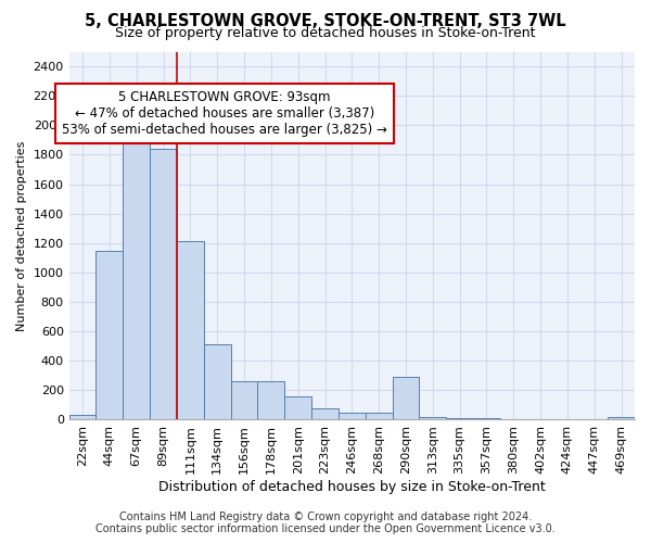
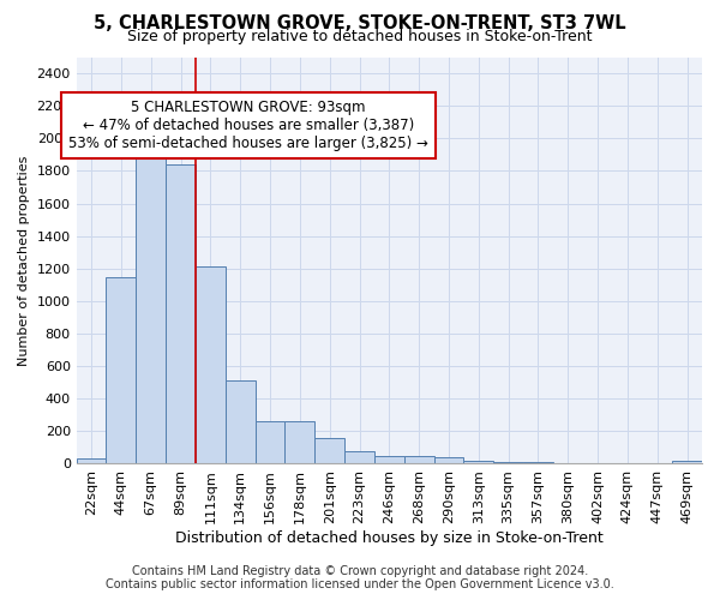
290sqm: 290 -> 40
